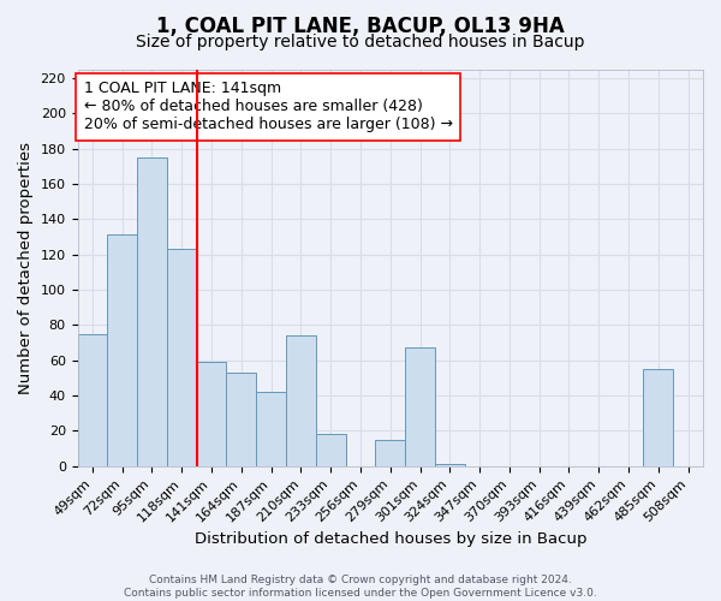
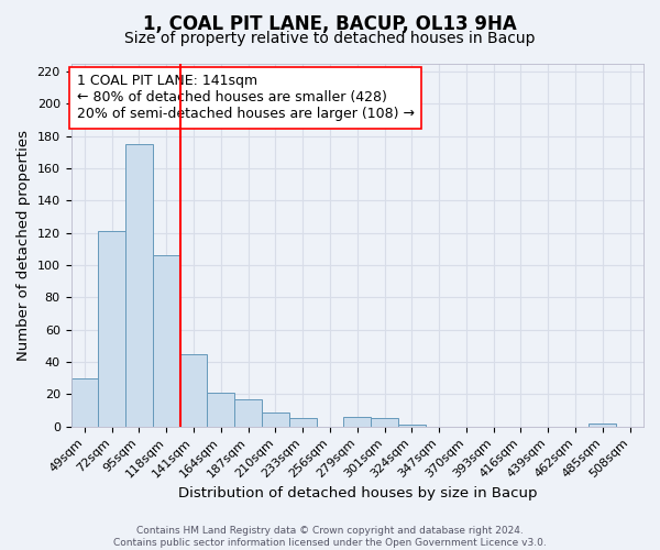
49sqm: 75 -> 30
72sqm: 131 -> 121
118sqm: 123 -> 106
141sqm: 59 -> 45
164sqm: 53 -> 21
187sqm: 42 -> 17
210sqm: 74 -> 9
233sqm: 18 -> 5
279sqm: 15 -> 6
301sqm: 67 -> 5
485sqm: 55 -> 2
